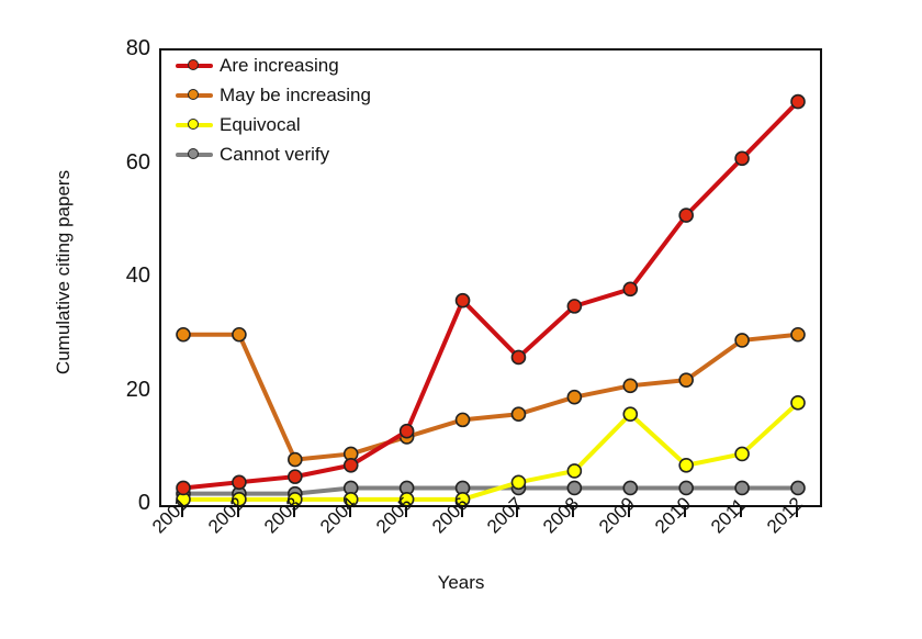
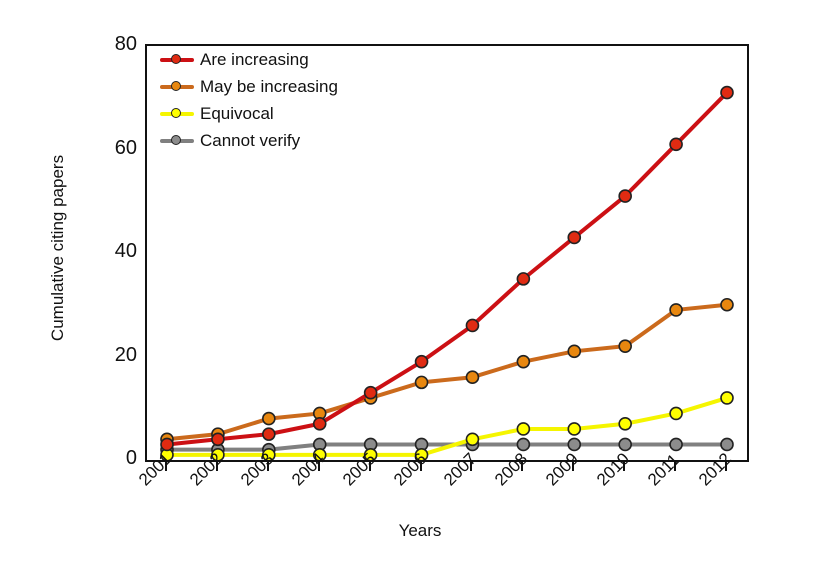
May be increasing/2001: 30 -> 4
May be increasing/2002: 30 -> 5
Are increasing/2006: 36 -> 19
Are increasing/2009: 38 -> 43
Equivocal/2009: 16 -> 6
Equivocal/2012: 18 -> 12
